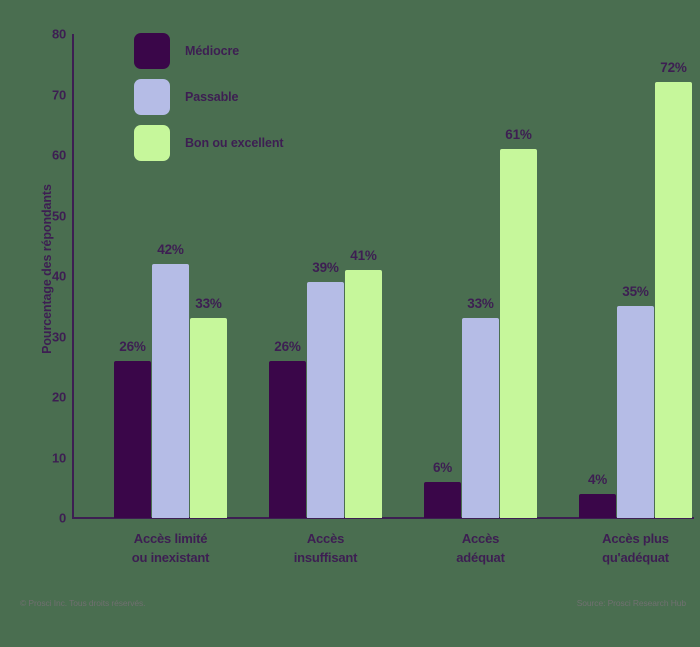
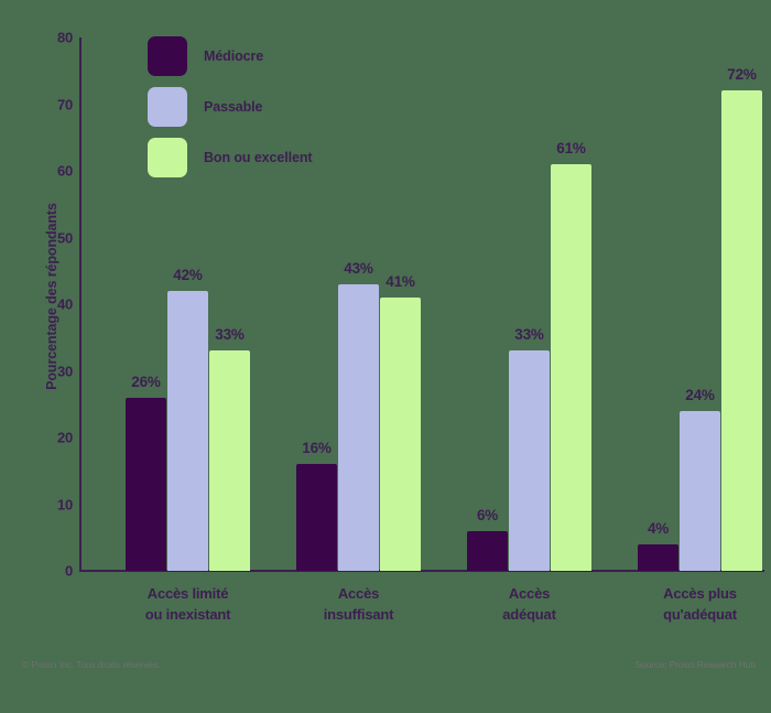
Médiocre/Accès insuffisant: 26% -> 16%
Passable/Accès insuffisant: 39% -> 43%
Passable/Accès plus qu'adéquat: 35% -> 24%
